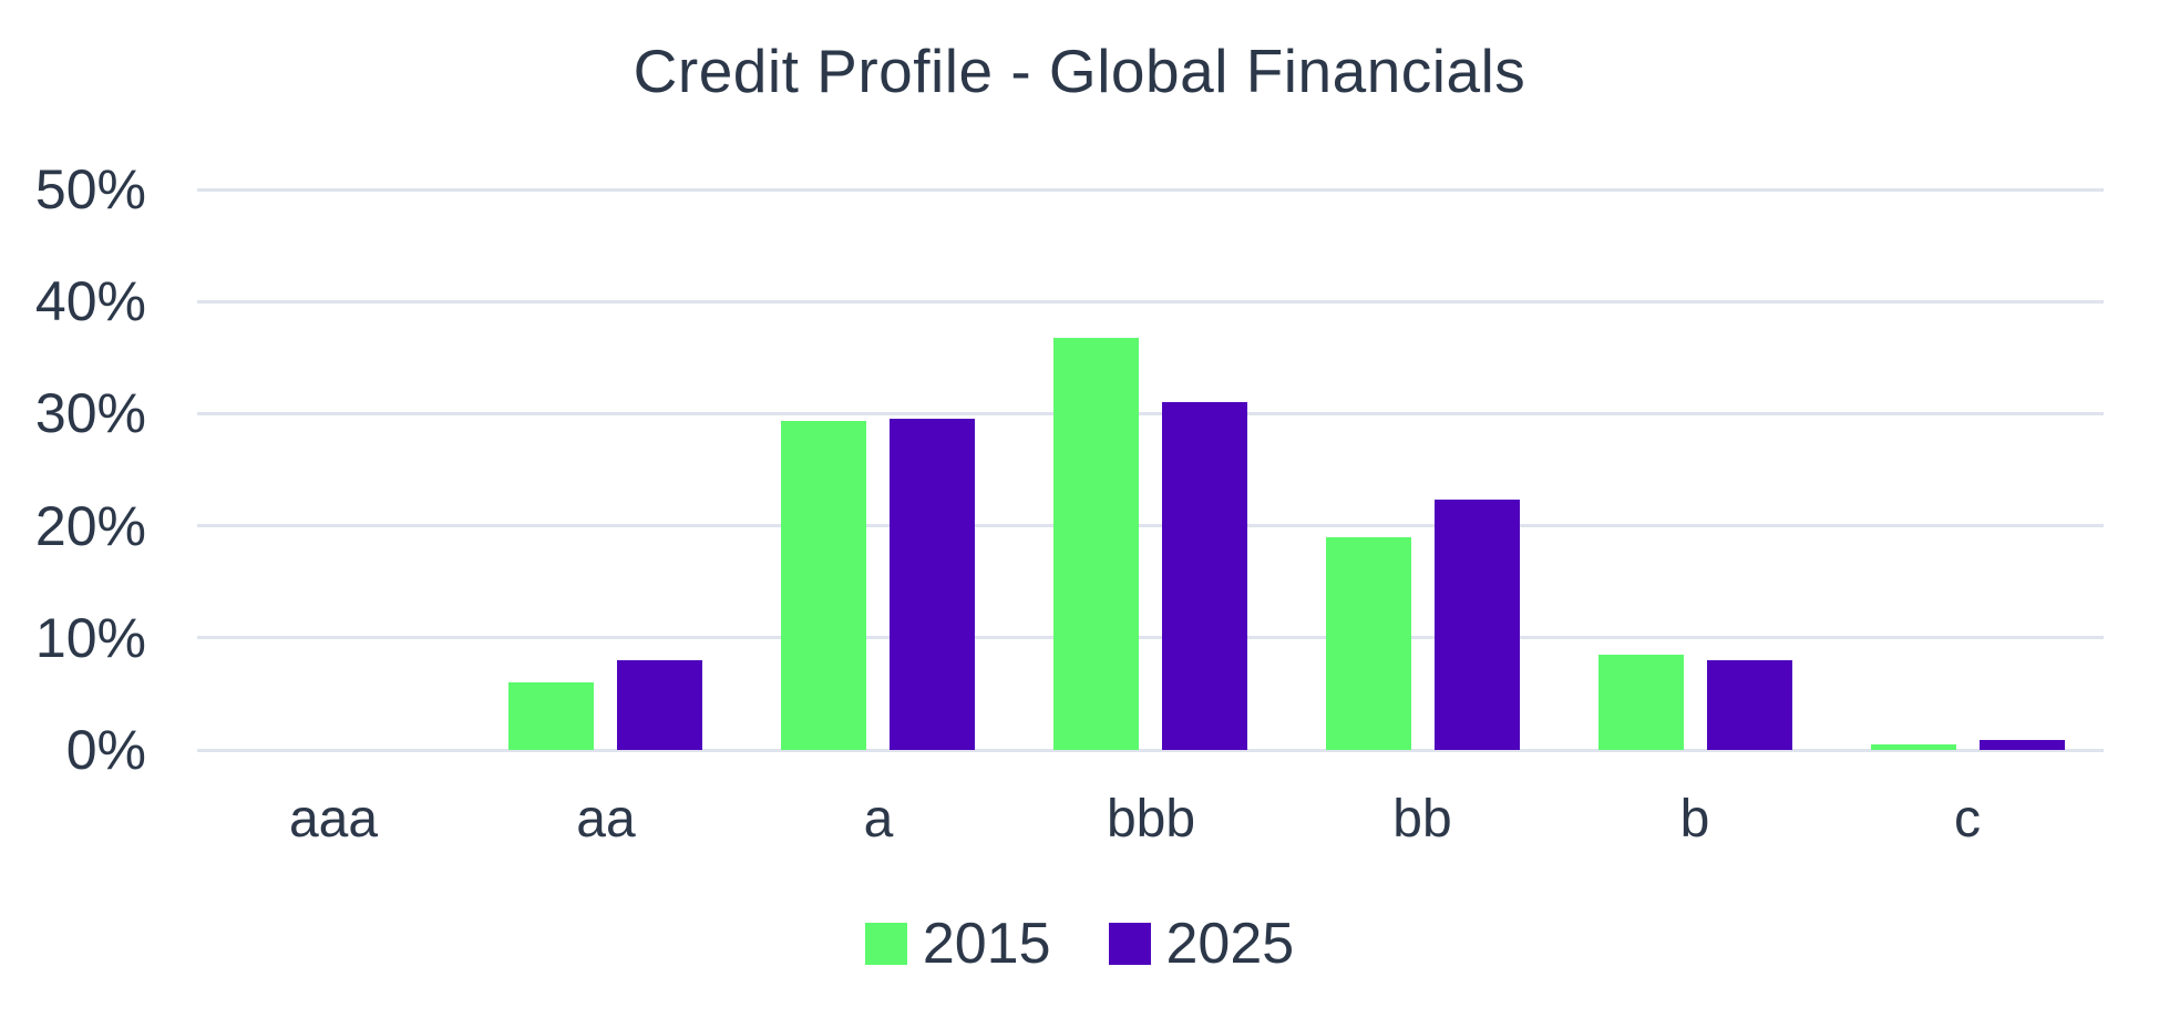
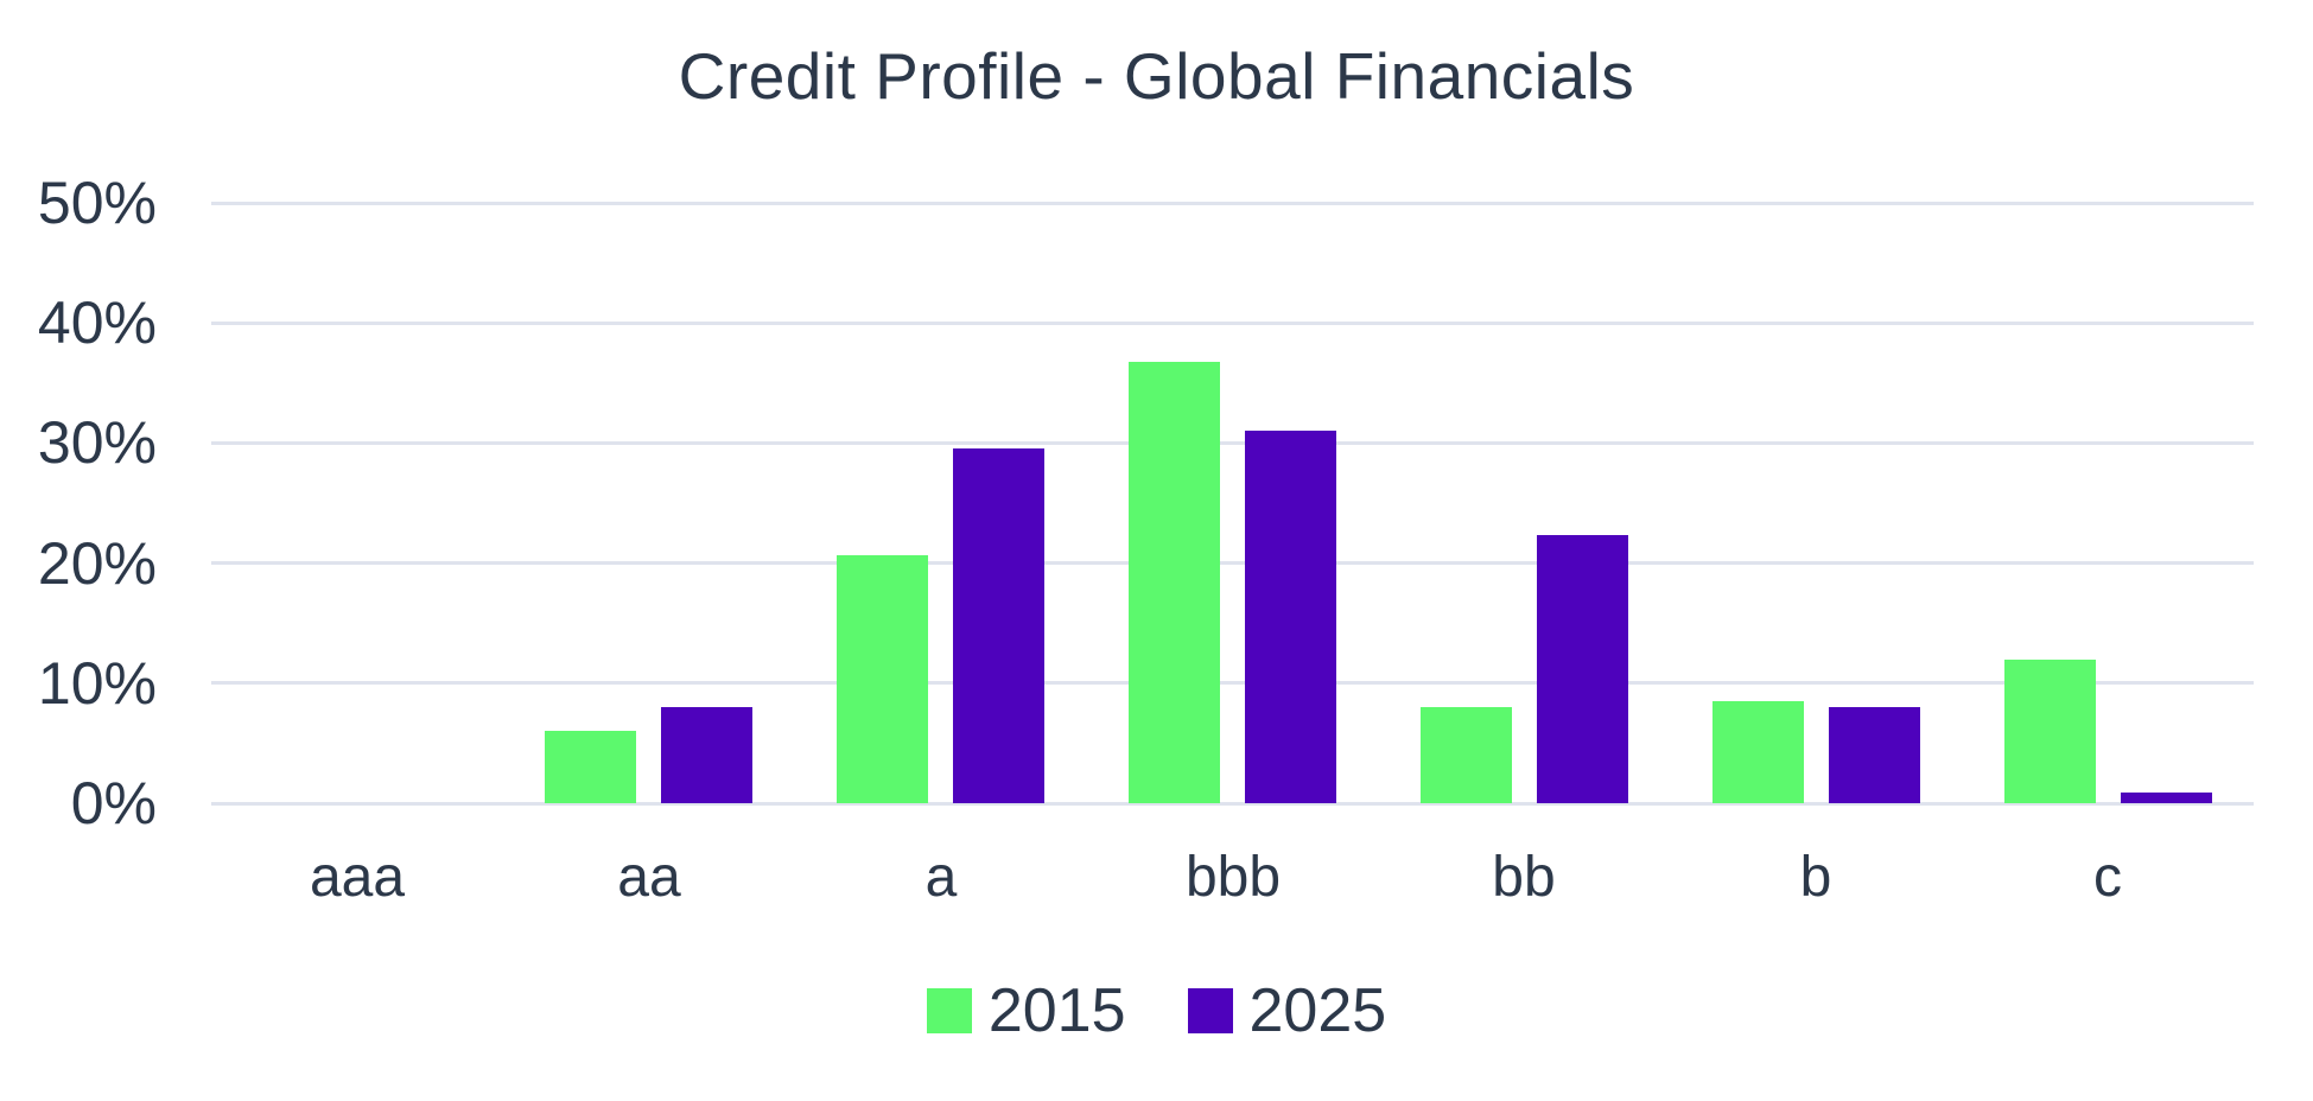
2015/a: 29.3% -> 20.7%
2015/bb: 19.0% -> 8.0%
2015/c: 0.5% -> 12.0%
